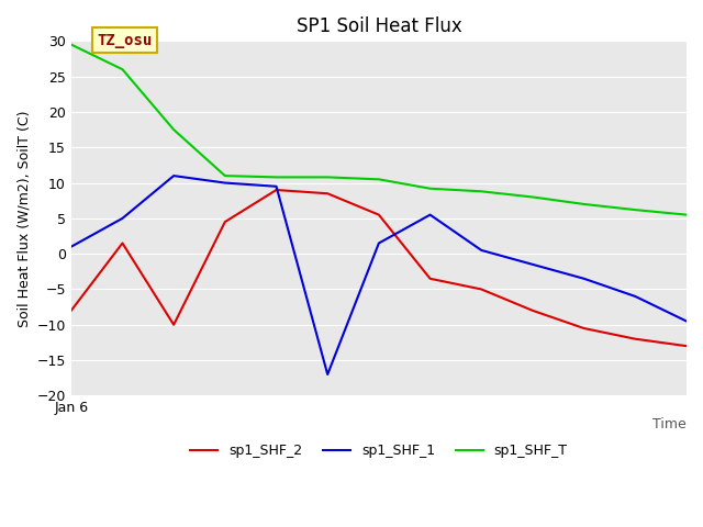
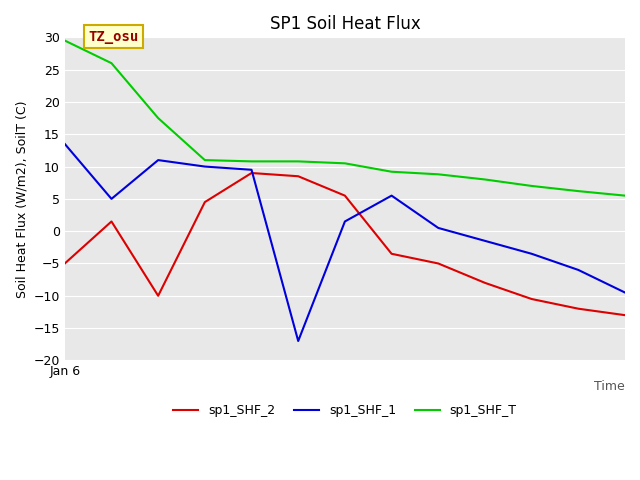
sp1_SHF_2/Jan 6: -8.0 -> -5.0
sp1_SHF_1/Jan 6: 1.0 -> 13.5
